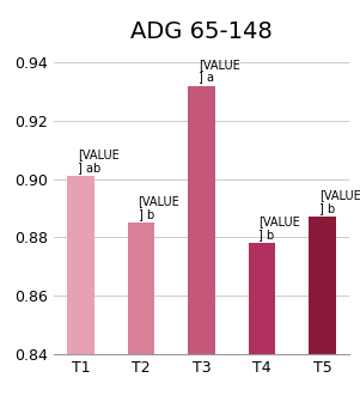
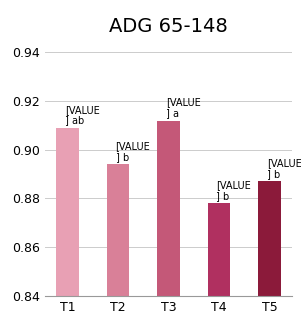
T1: 0.901 -> 0.909
T2: 0.885 -> 0.894
T3: 0.932 -> 0.912
